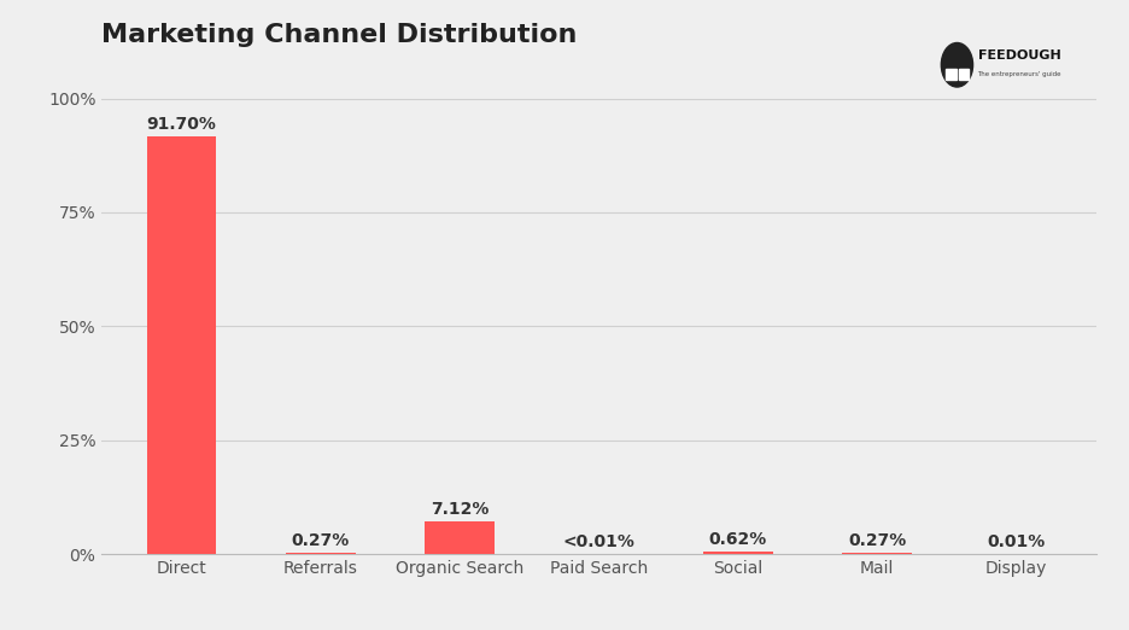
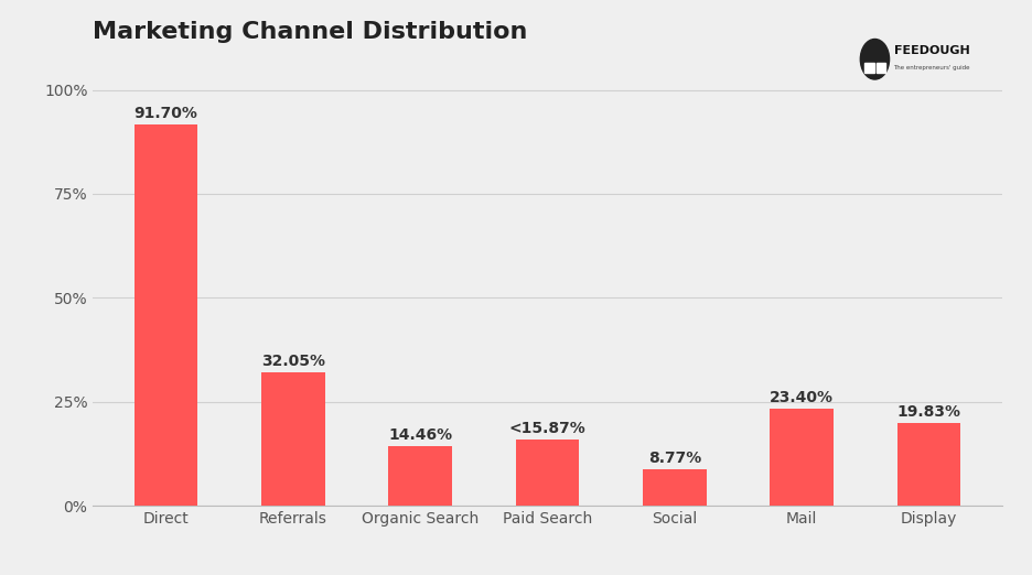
Referrals: 0.27% -> 32.05%
Organic Search: 7.12% -> 14.46%
Paid Search: <0.01% -> <15.87%
Social: 0.62% -> 8.77%
Mail: 0.27% -> 23.40%
Display: 0.01% -> 19.83%
